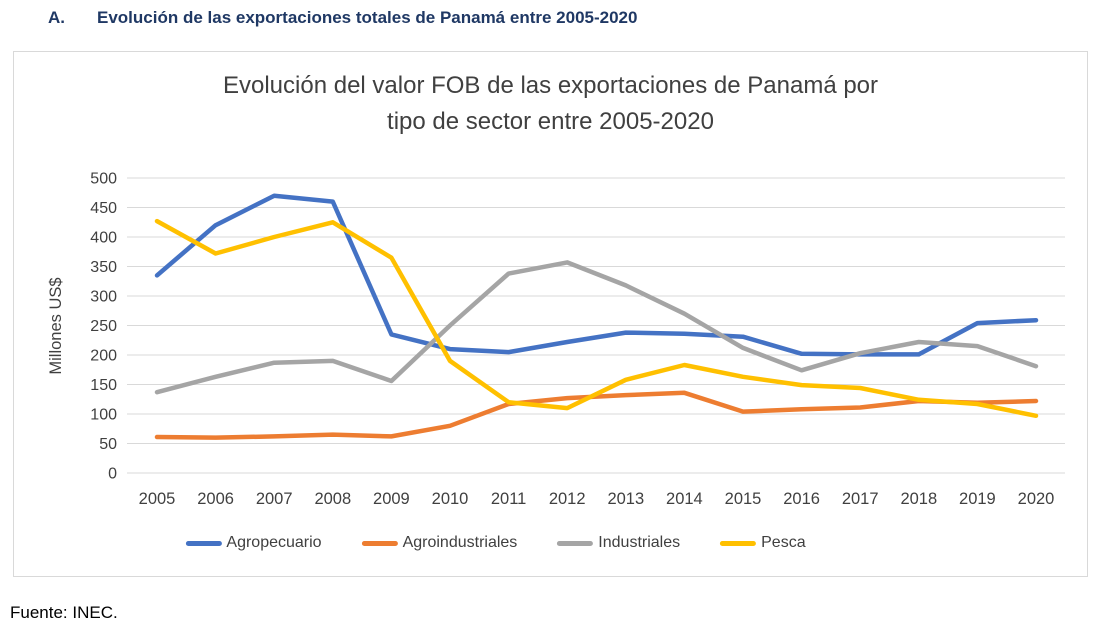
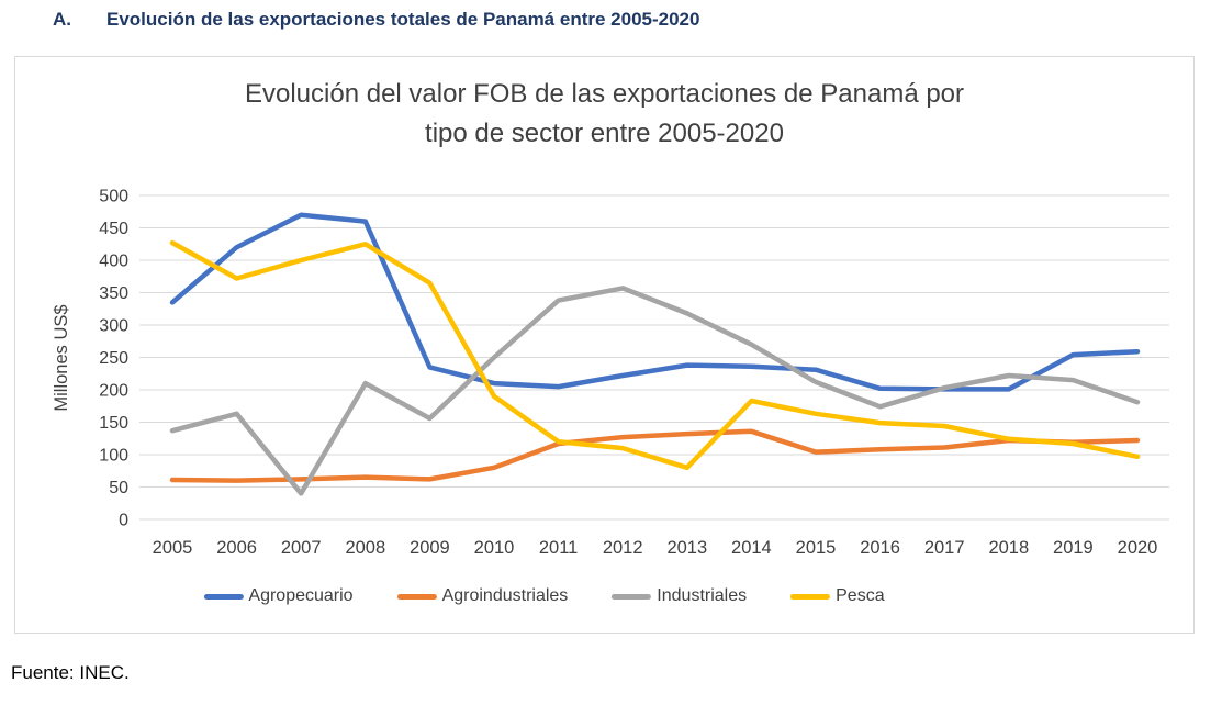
Industriales/2007: 190 -> 40
Industriales/2008: 190 -> 210
Pesca/2013: 160 -> 80
